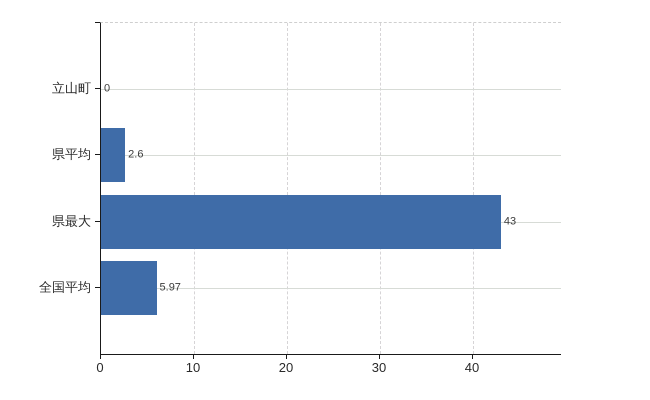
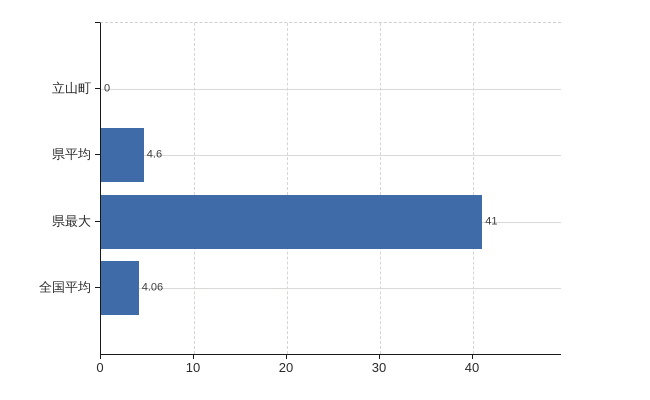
県平均: 2.6 -> 4.6
県最大: 43 -> 41
全国平均: 5.97 -> 4.06
